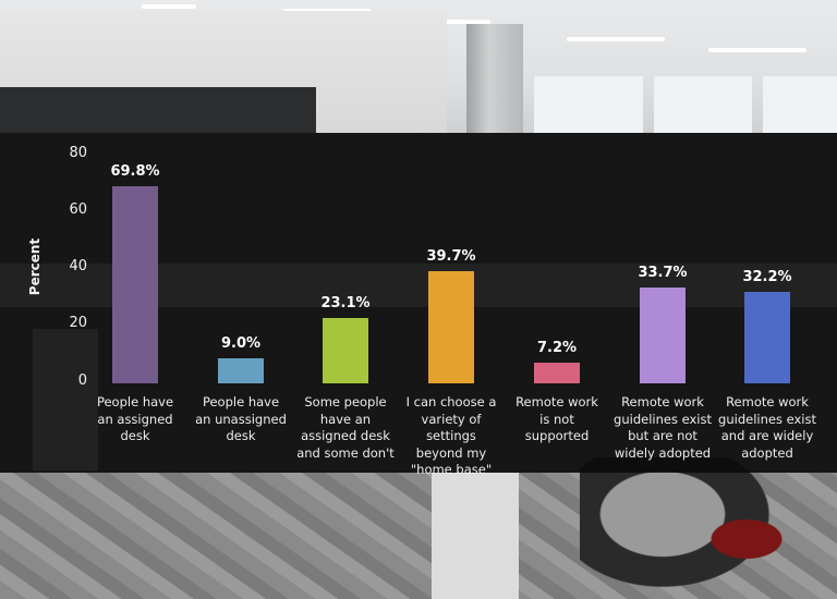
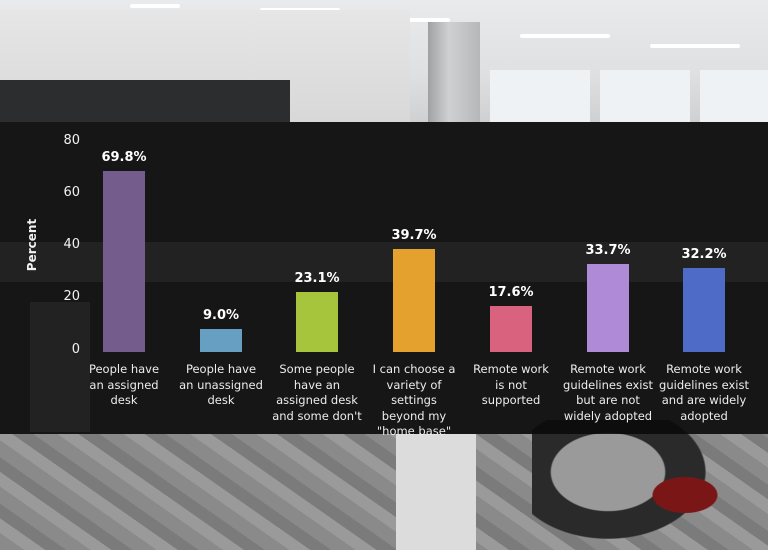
Remote work is not supported: 7.2% -> 17.6%
